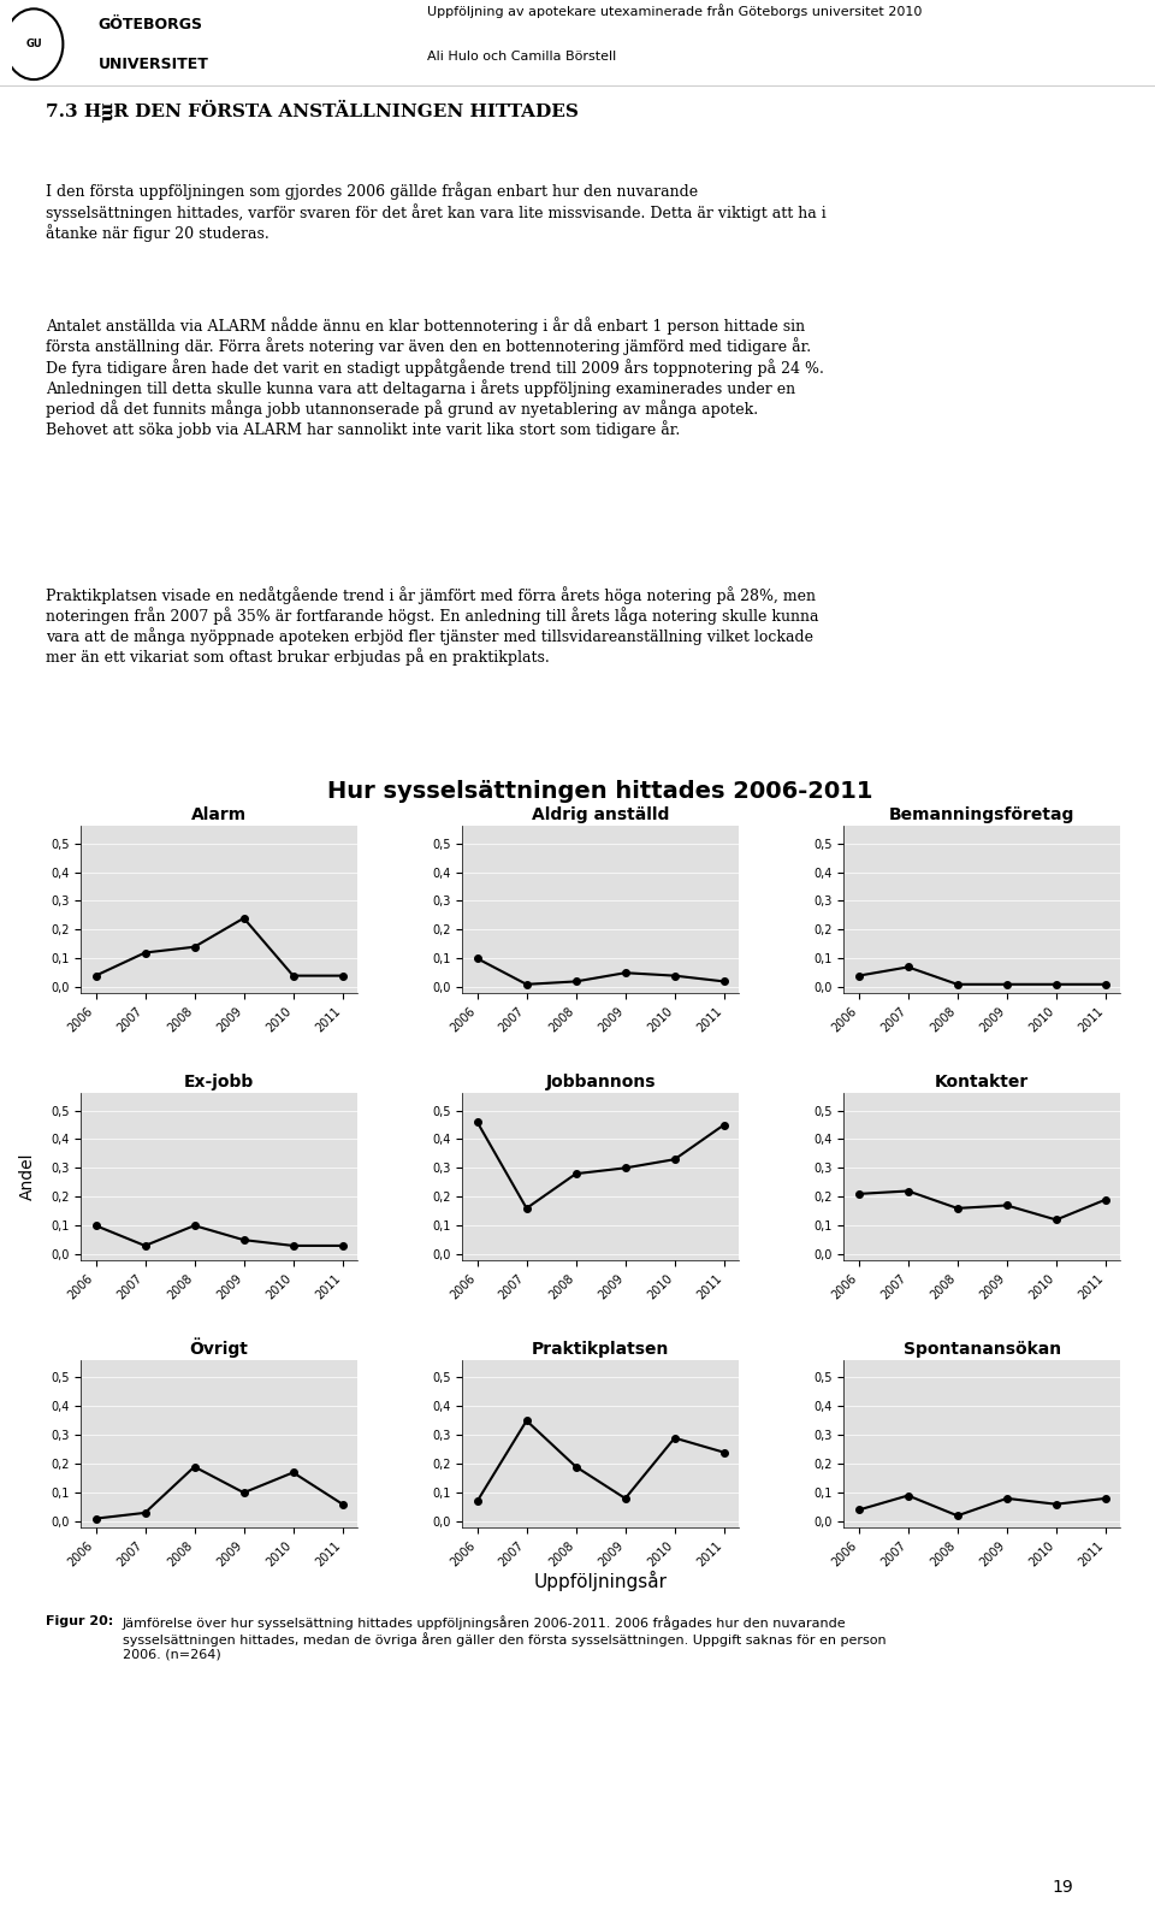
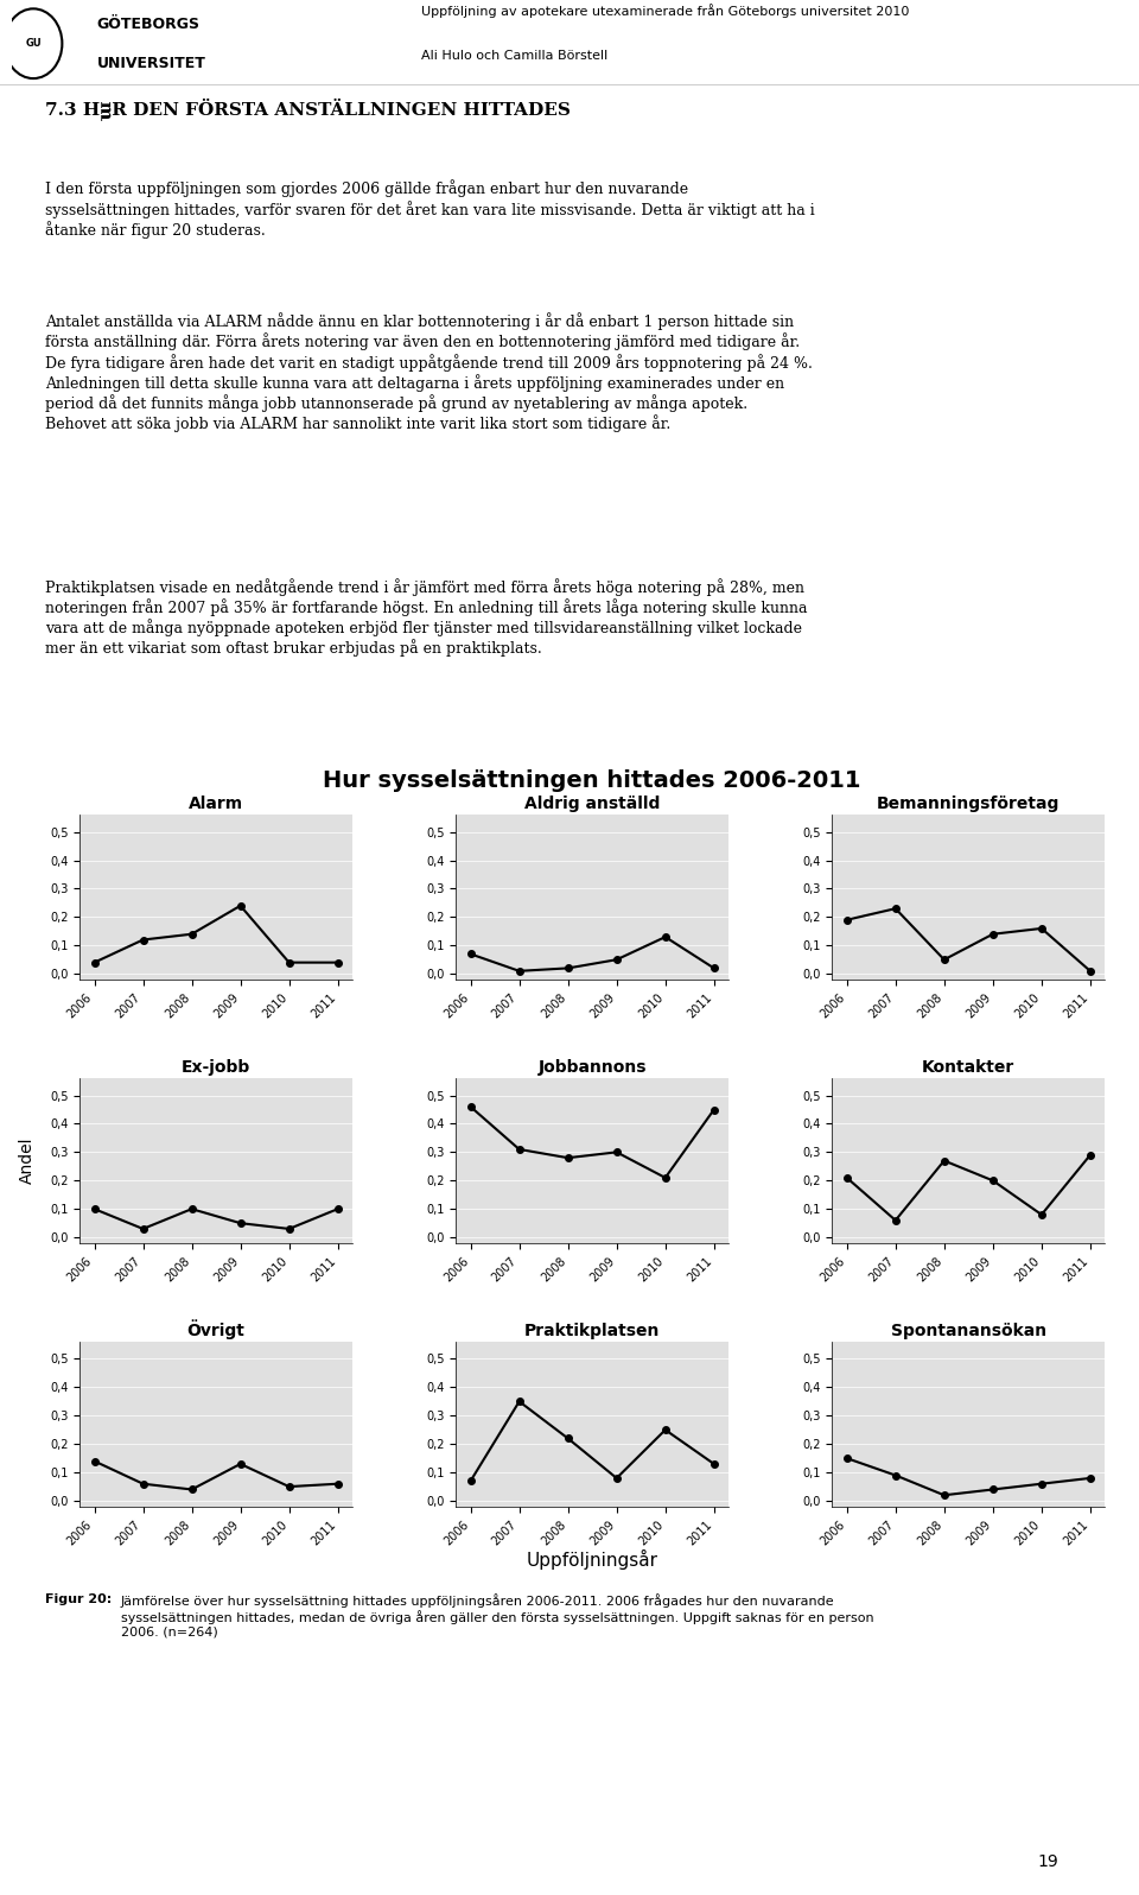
Aldrig anställd/2006: 0,10 -> 0,07
Aldrig anställd/2010: 0,04 -> 0,13
Bemanningsföretag/2006: 0,04 -> 0,19
Bemanningsföretag/2007: 0,07 -> 0,23
Bemanningsföretag/2008: 0,01 -> 0,05
Bemanningsföretag/2009: 0,01 -> 0,14
Bemanningsföretag/2010: 0,01 -> 0,16
Ex-jobb/2011: 0,03 -> 0,10
Jobbannons/2007: 0,16 -> 0,31
Jobbannons/2010: 0,33 -> 0,21
Kontakter/2007: 0,22 -> 0,06
Kontakter/2008: 0,16 -> 0,27
Kontakter/2009: 0,17 -> 0,20
Kontakter/2010: 0,12 -> 0,08
Kontakter/2011: 0,19 -> 0,29
Övrigt/2006: 0,01 -> 0,14
Övrigt/2007: 0,03 -> 0,06
Övrigt/2008: 0,19 -> 0,04
Övrigt/2009: 0,10 -> 0,13
Övrigt/2010: 0,17 -> 0,05
Praktikplatsen/2008: 0,19 -> 0,22
Praktikplatsen/2010: 0,29 -> 0,25
Praktikplatsen/2011: 0,24 -> 0,13
Spontanansökan/2006: 0,04 -> 0,15
Spontanansökan/2009: 0,08 -> 0,04
